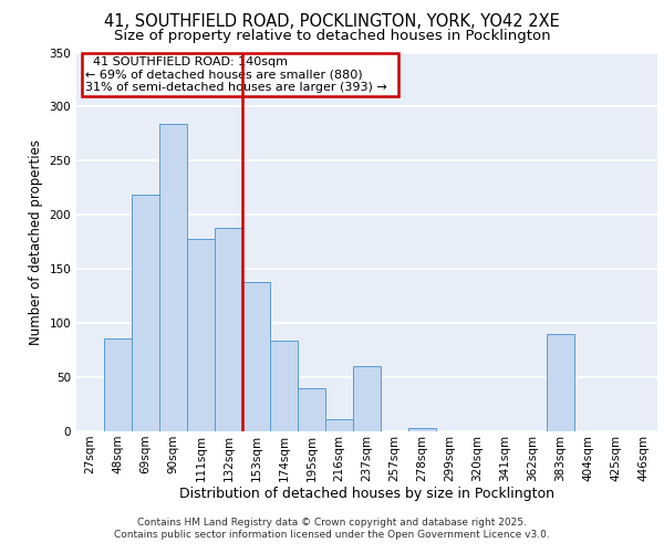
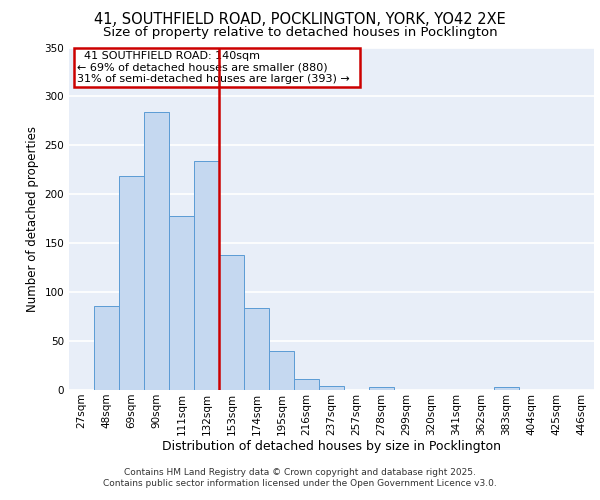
132sqm: 188 -> 234
237sqm: 60 -> 4
383sqm: 90 -> 3
